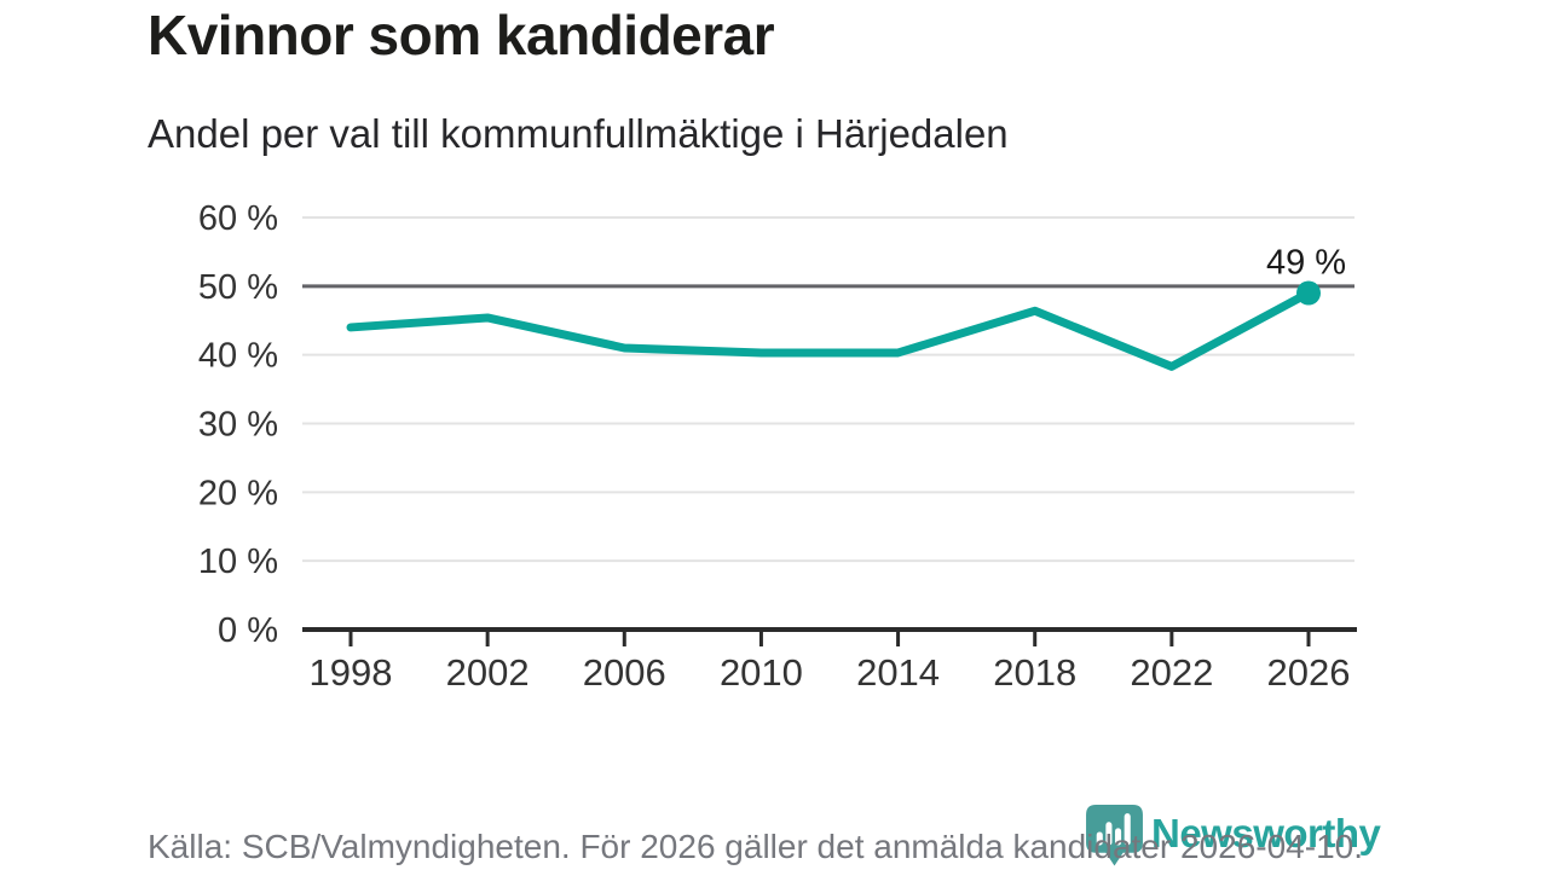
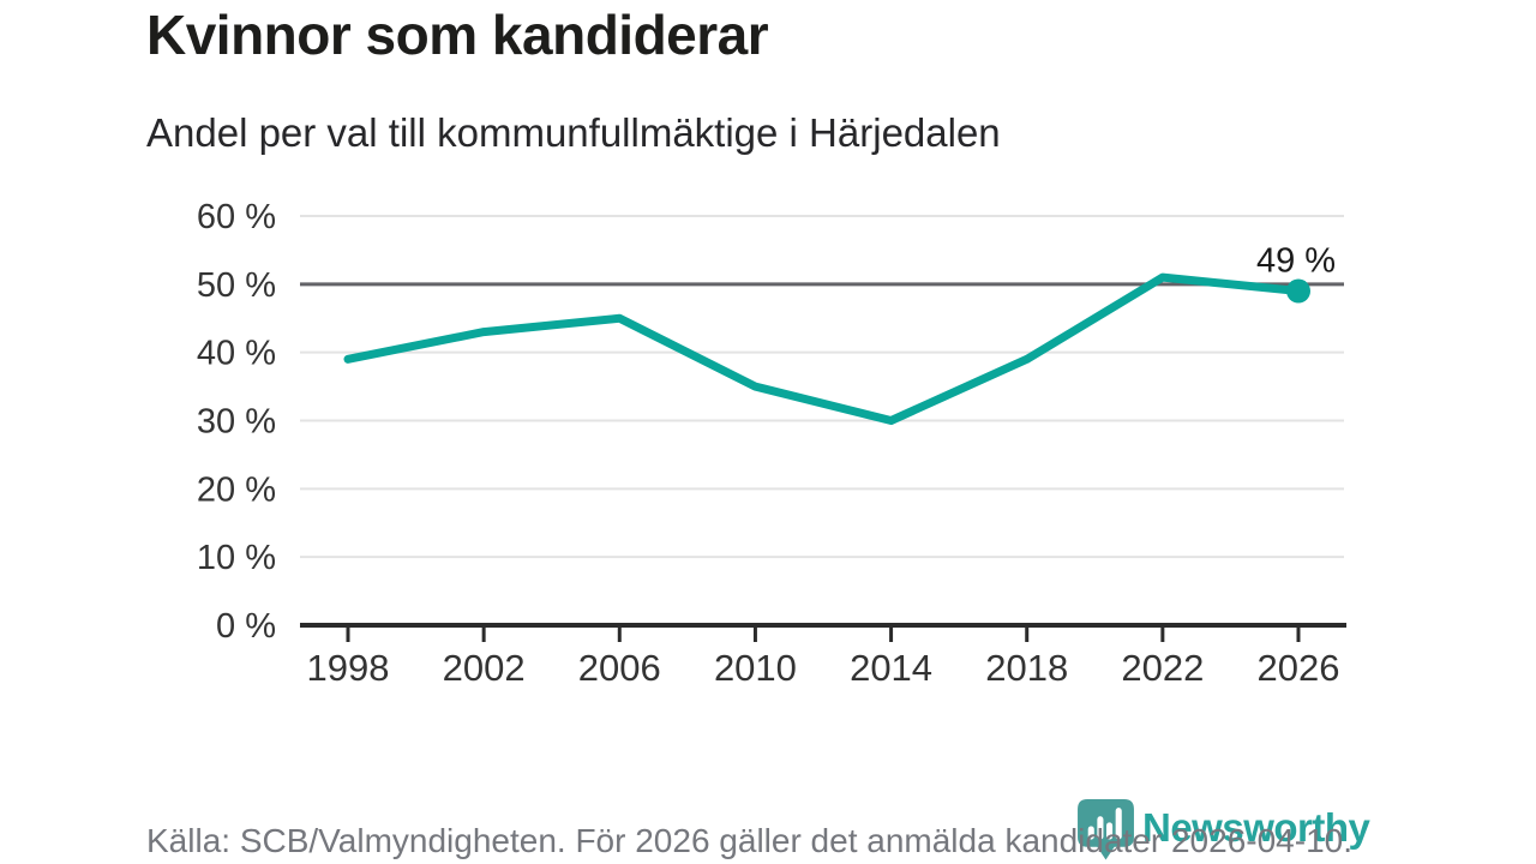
1998: 44% -> 39%
2002: 45% -> 43%
2006: 41% -> 45%
2010: 40% -> 35%
2014: 40% -> 30%
2018: 46% -> 39%
2022: 38% -> 51%
